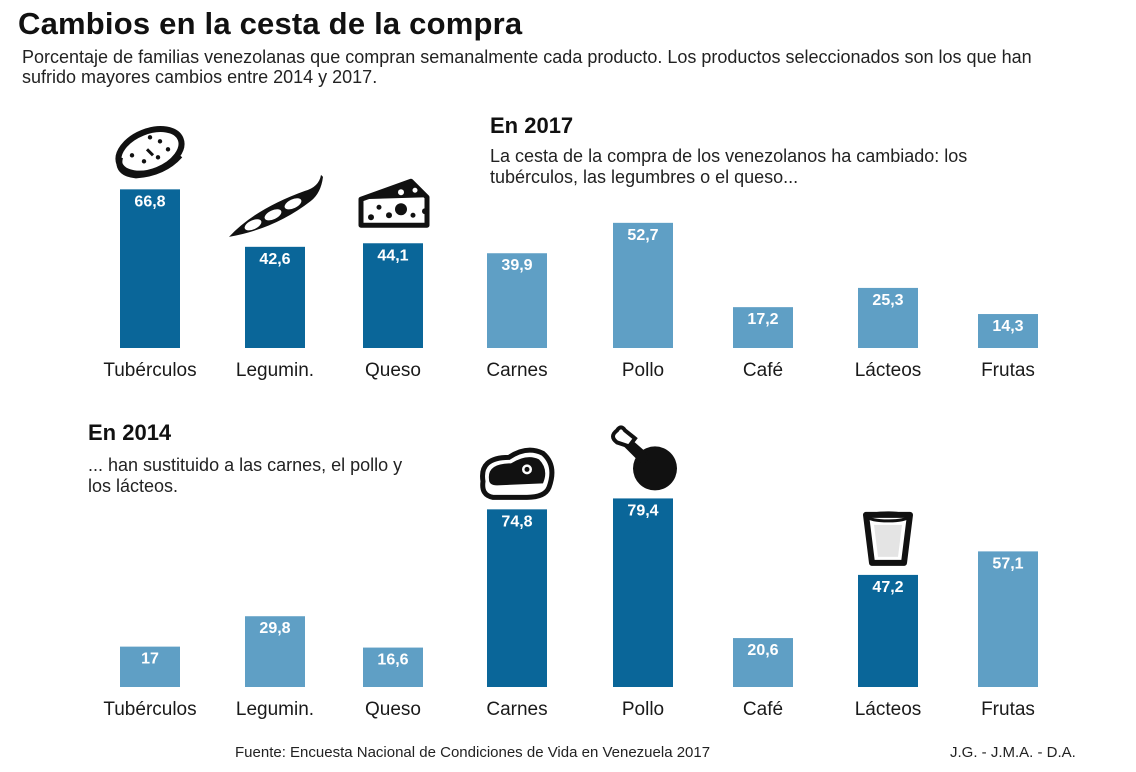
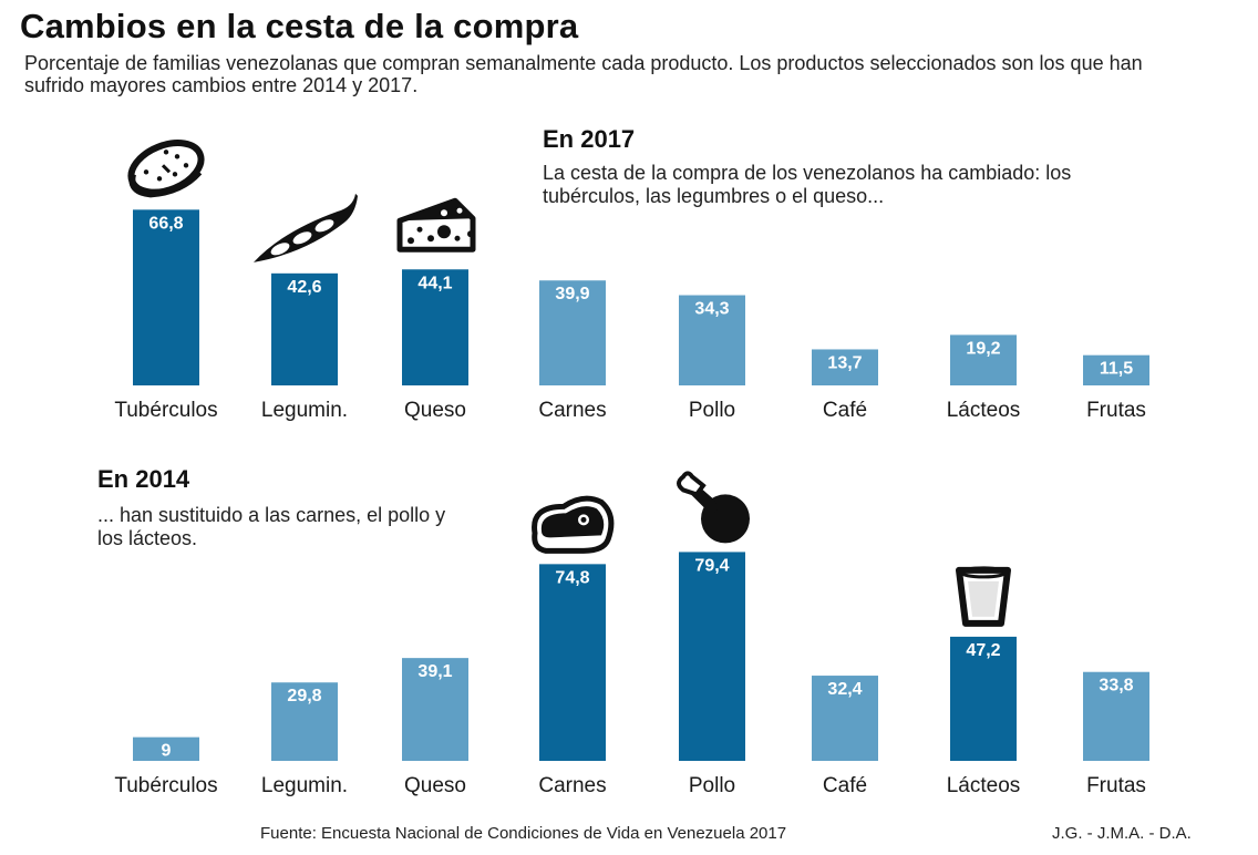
En 2017/Pollo: 52,7 -> 34,3
En 2017/Café: 17,2 -> 13,7
En 2017/Lácteos: 25,3 -> 19,2
En 2017/Frutas: 14,3 -> 11,5
En 2014/Tubérculos: 17 -> 9
En 2014/Queso: 16,6 -> 39,1
En 2014/Café: 20,6 -> 32,4
En 2014/Frutas: 57,1 -> 33,8
